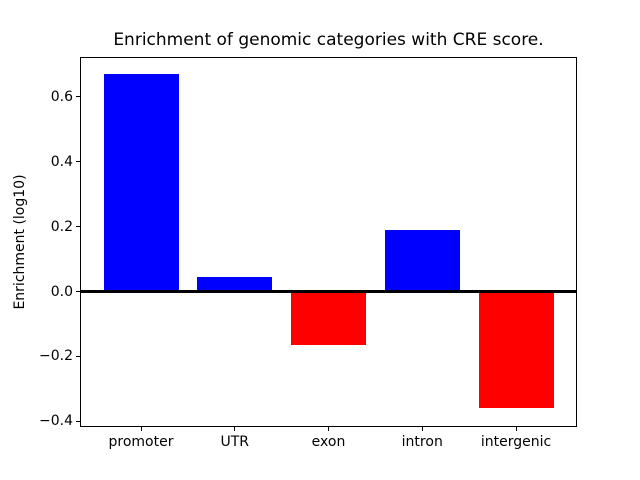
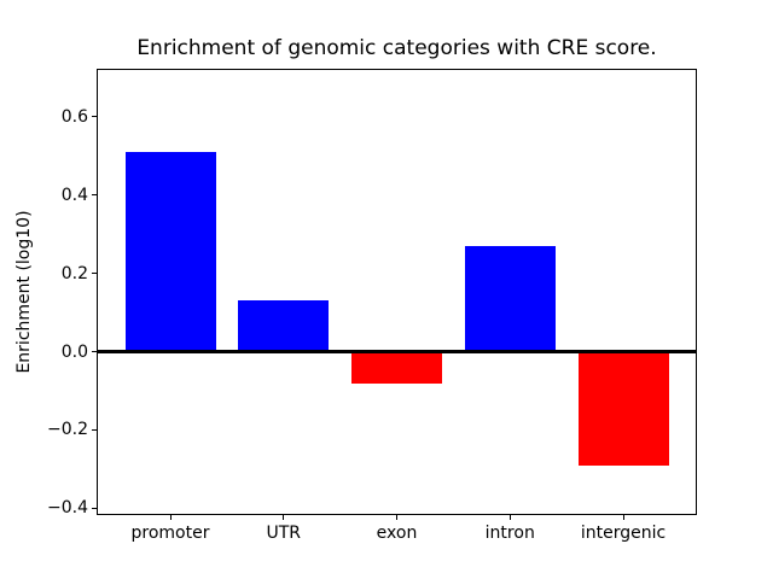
promoter: 0.67 -> 0.51
UTR: 0.04 -> 0.13
exon: -0.17 -> -0.08
intron: 0.19 -> 0.27
intergenic: -0.36 -> -0.29
